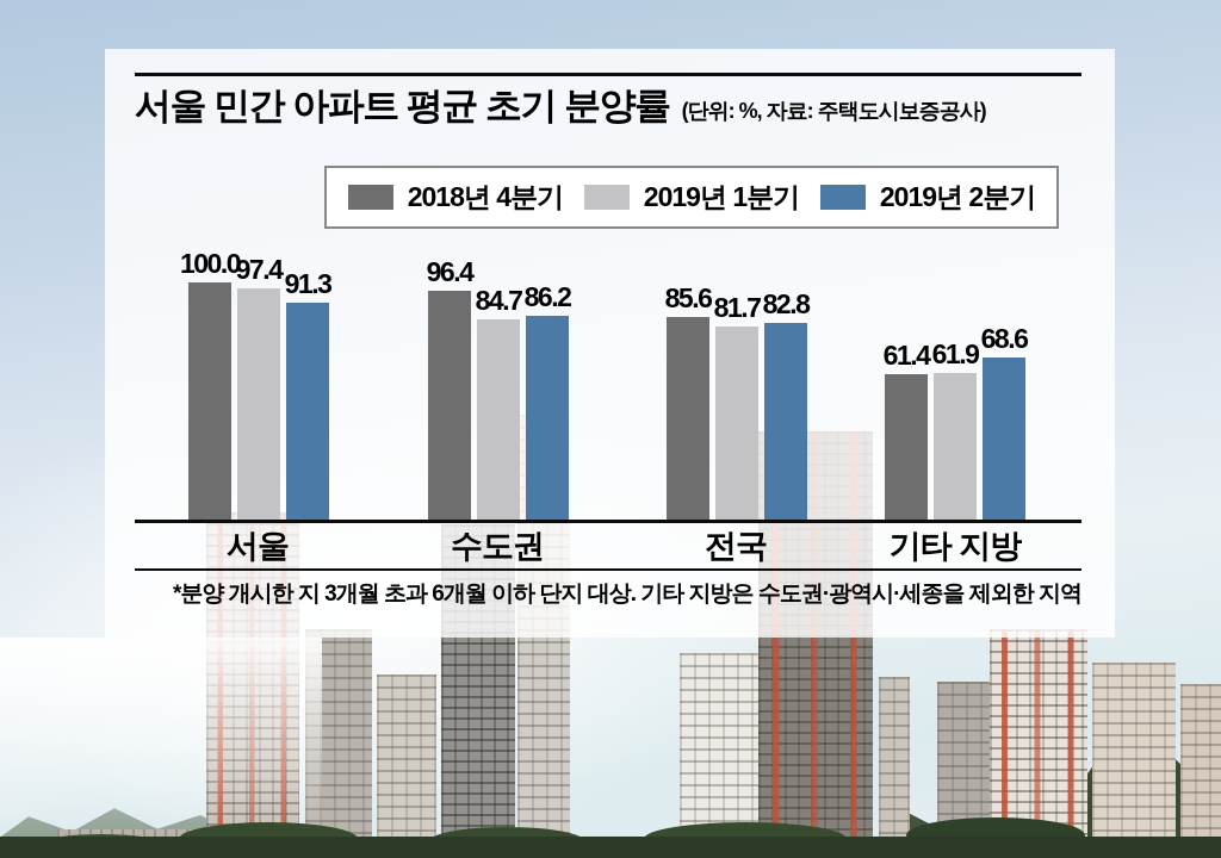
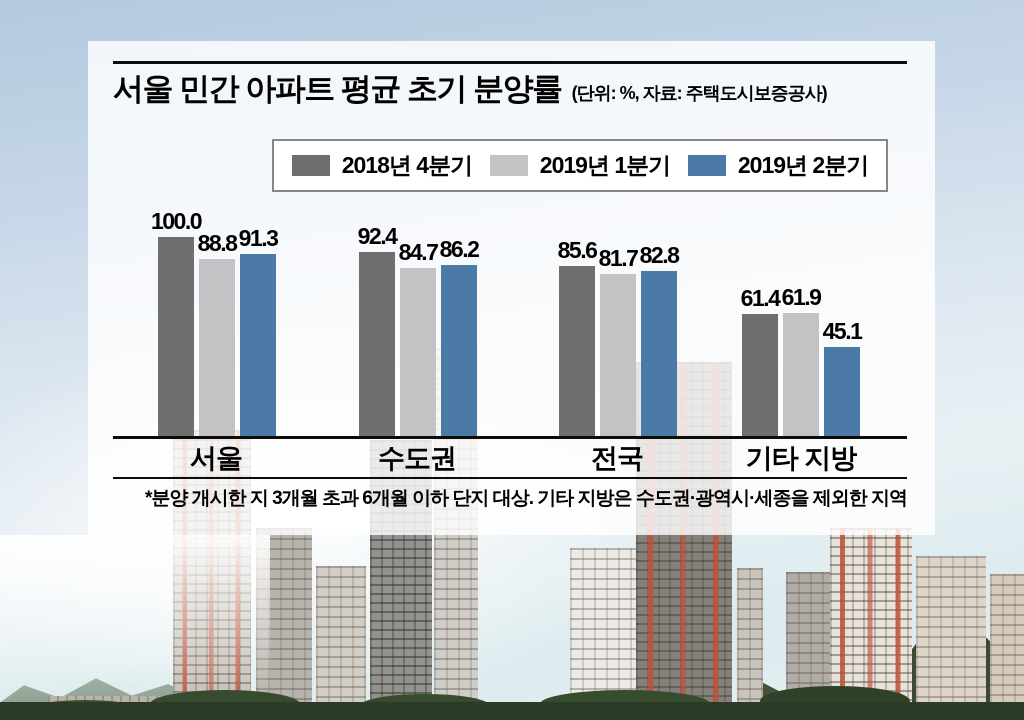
2019년 1분기/서울: 97.4 -> 88.8
2018년 4분기/수도권: 96.4 -> 92.4
2019년 2분기/기타 지방: 68.6 -> 45.1
